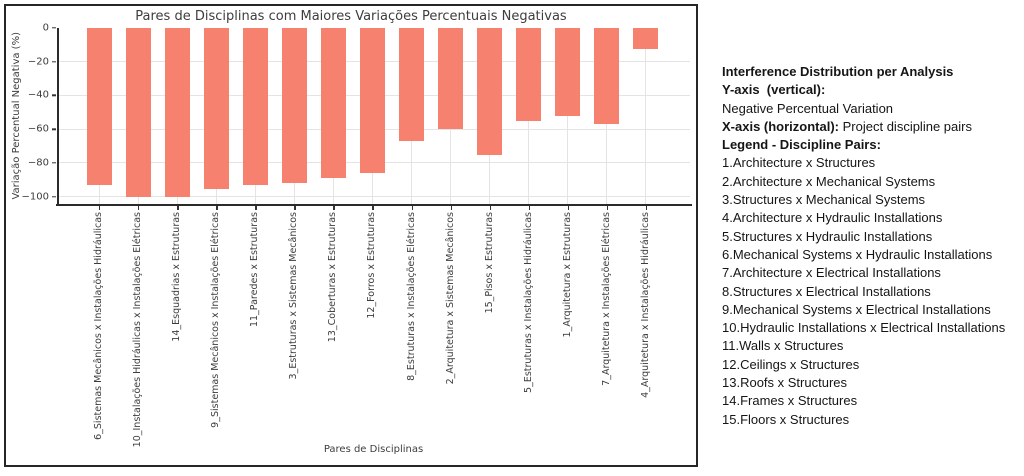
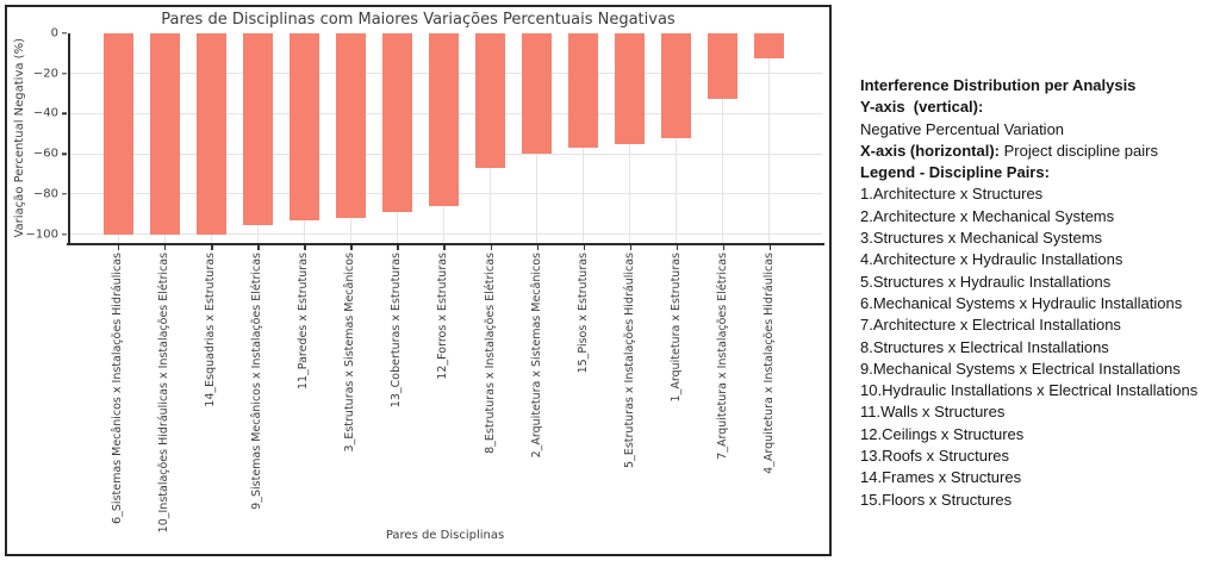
6_Sistemas Mecânicos x Instalações Hidráulicas: -93 -> -100
15_Pisos x Estruturas: -75 -> -57
7_Arquitetura x Instalações Elétricas: -57 -> -33
